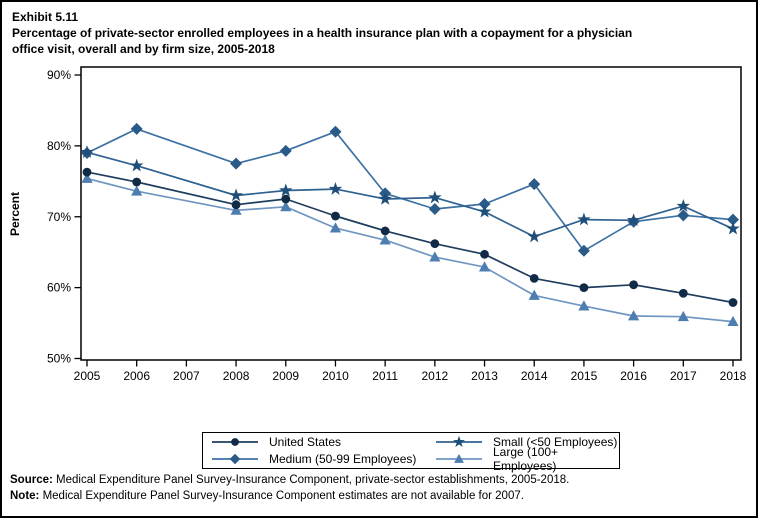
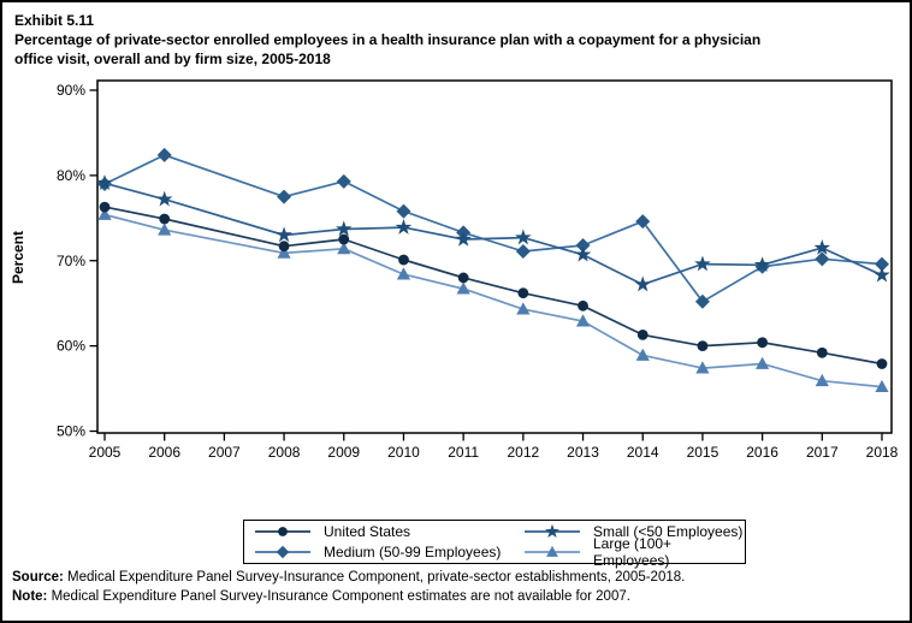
Medium (50-99 Employees)/2010: 82% -> 76%
Large (100+ Employees)/2016: 56% -> 58%
